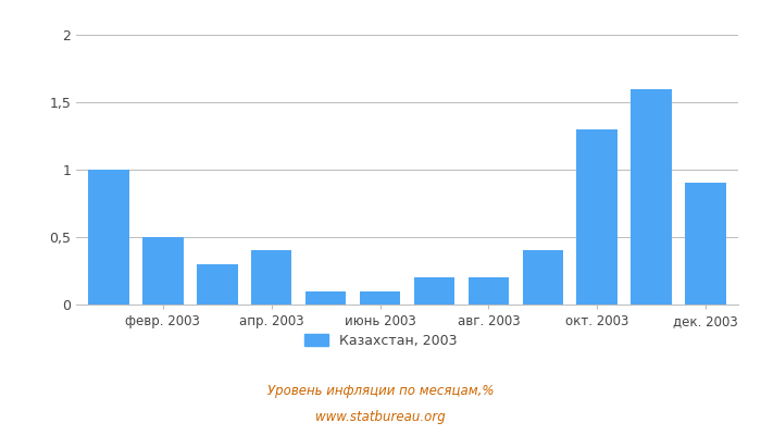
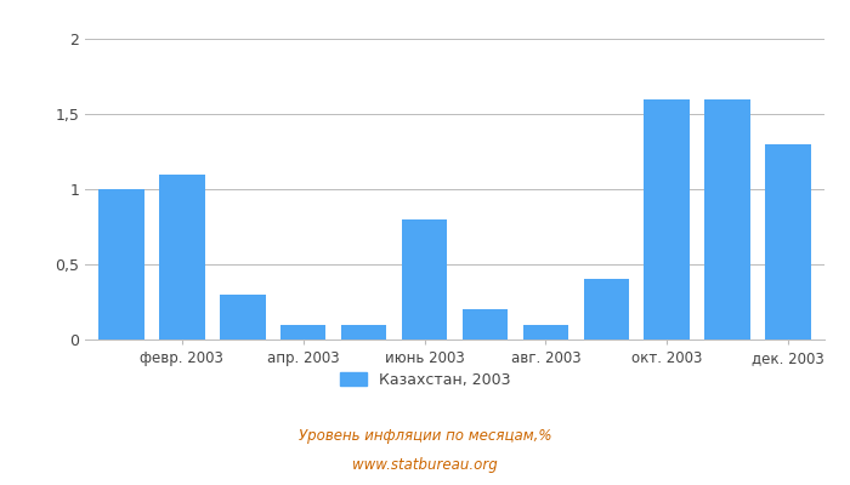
февр. 2003: 0,5 -> 1,1
апр. 2003: 0,4 -> 0,1
июнь 2003: 0,1 -> 0,8
авг. 2003: 0,2 -> 0,1
окт. 2003: 1,3 -> 1,6
дек. 2003: 0,9 -> 1,3
